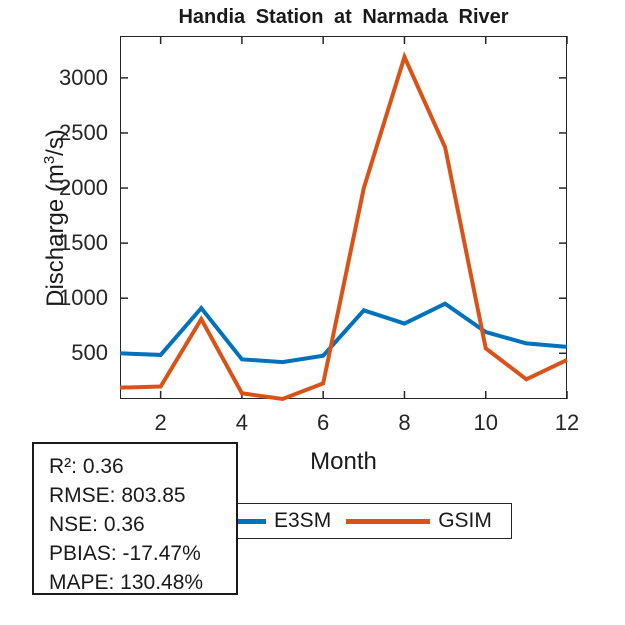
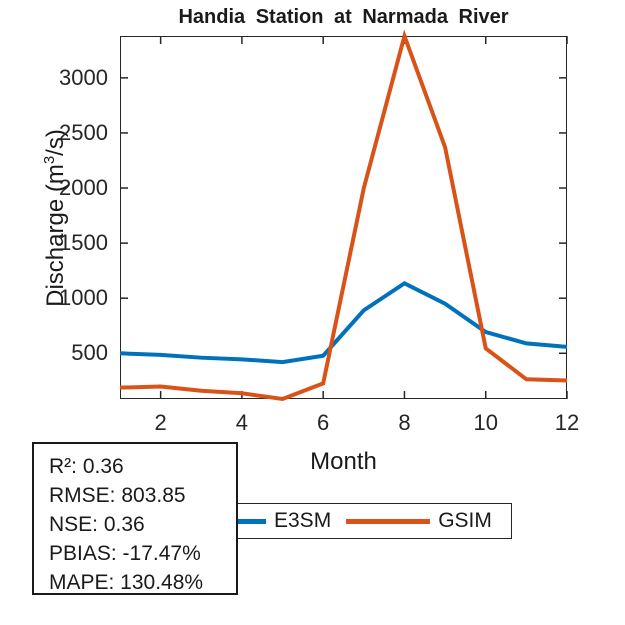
E3SM/3: 910 -> 460
GSIM/3: 810 -> 160
E3SM/8: 770 -> 1140
GSIM/8: 3190 -> 3380
GSIM/12: 440 -> 250
